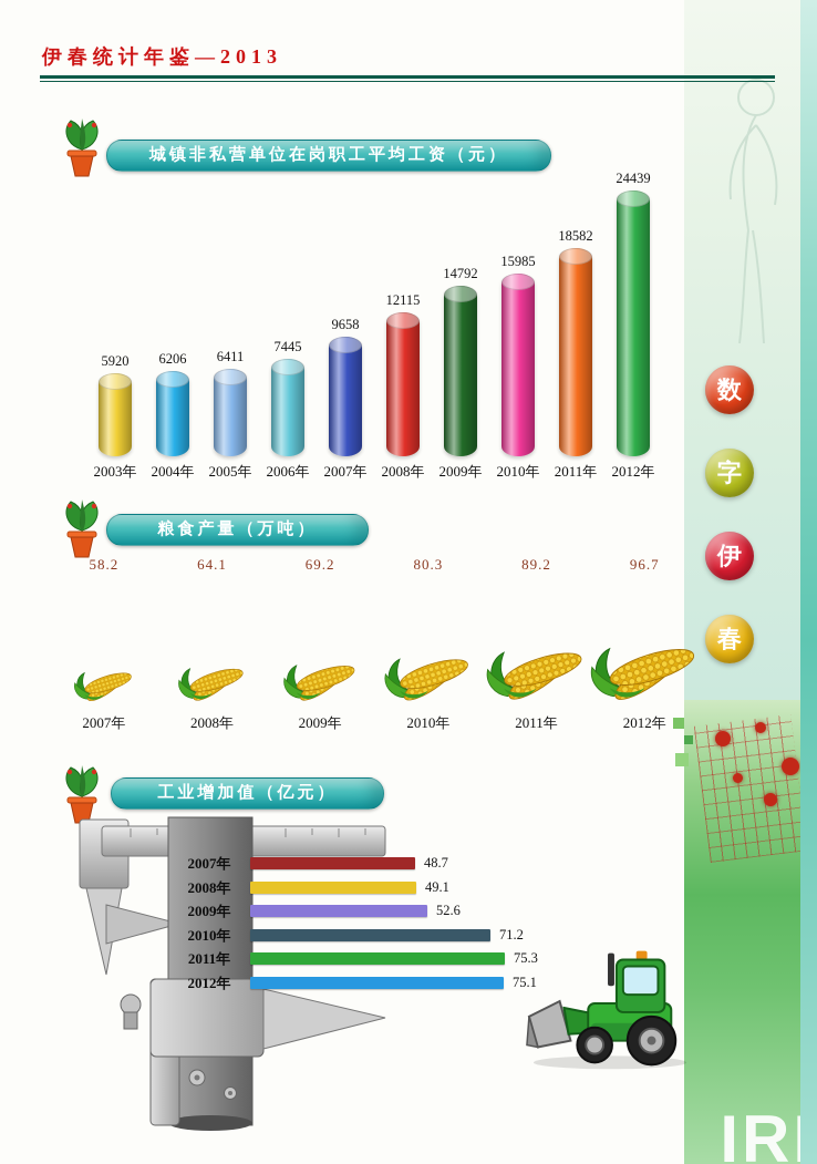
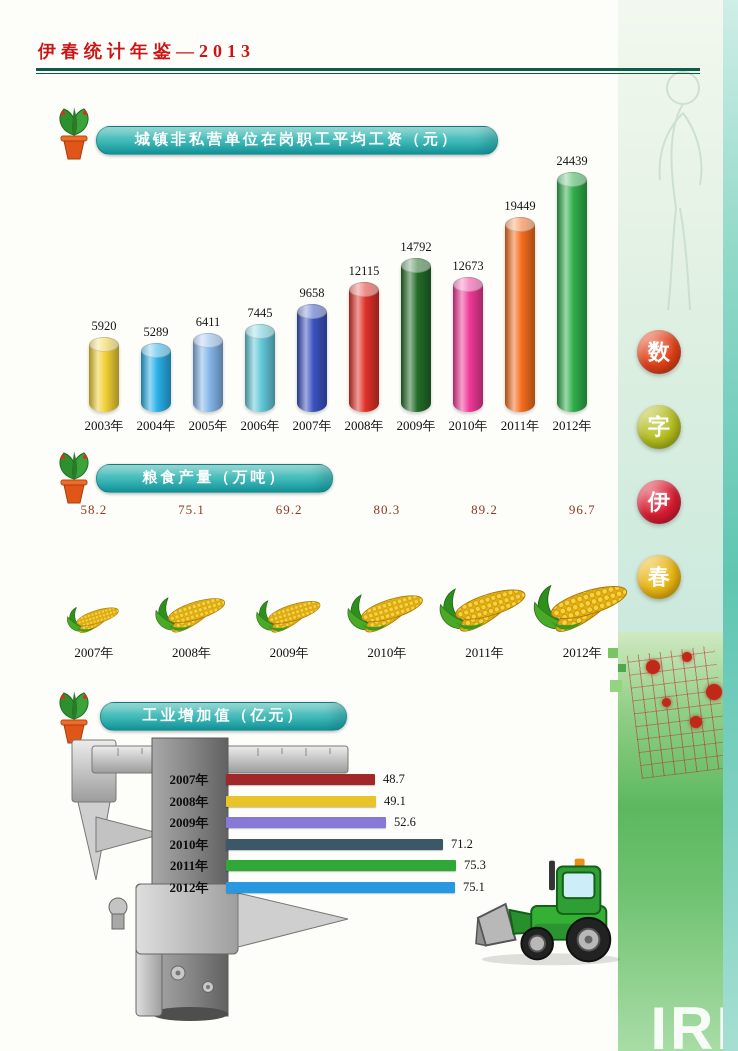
城镇非私营单位在岗职工平均工资（元）/2004年: 6206 -> 5289
城镇非私营单位在岗职工平均工资（元）/2010年: 15985 -> 12673
城镇非私营单位在岗职工平均工资（元）/2011年: 18582 -> 19449
粮食产量（万吨）/2008年: 64.1 -> 75.1
